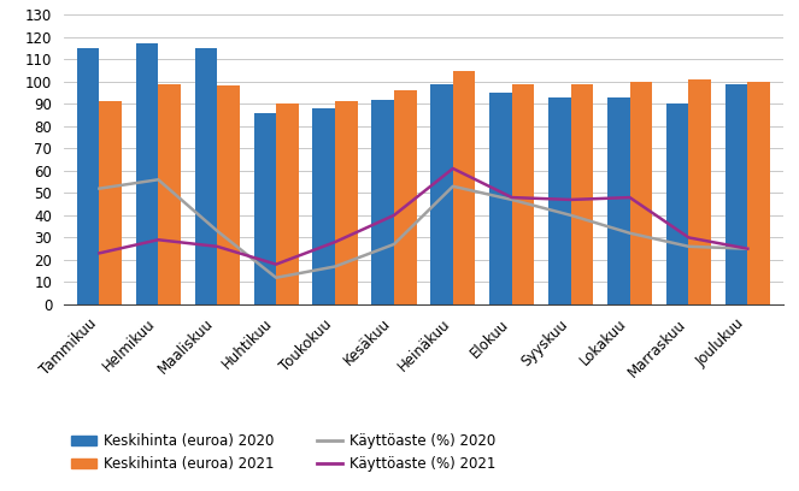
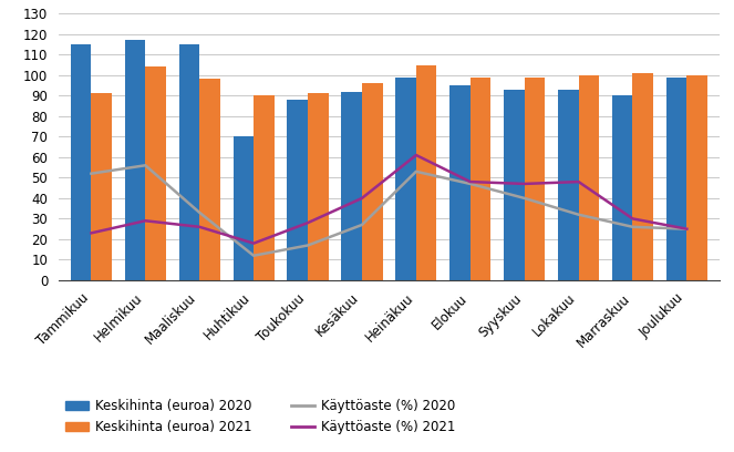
Keskihinta (euroa) 2021/Helmikuu: 99 -> 104
Keskihinta (euroa) 2020/Huhtikuu: 86 -> 70
